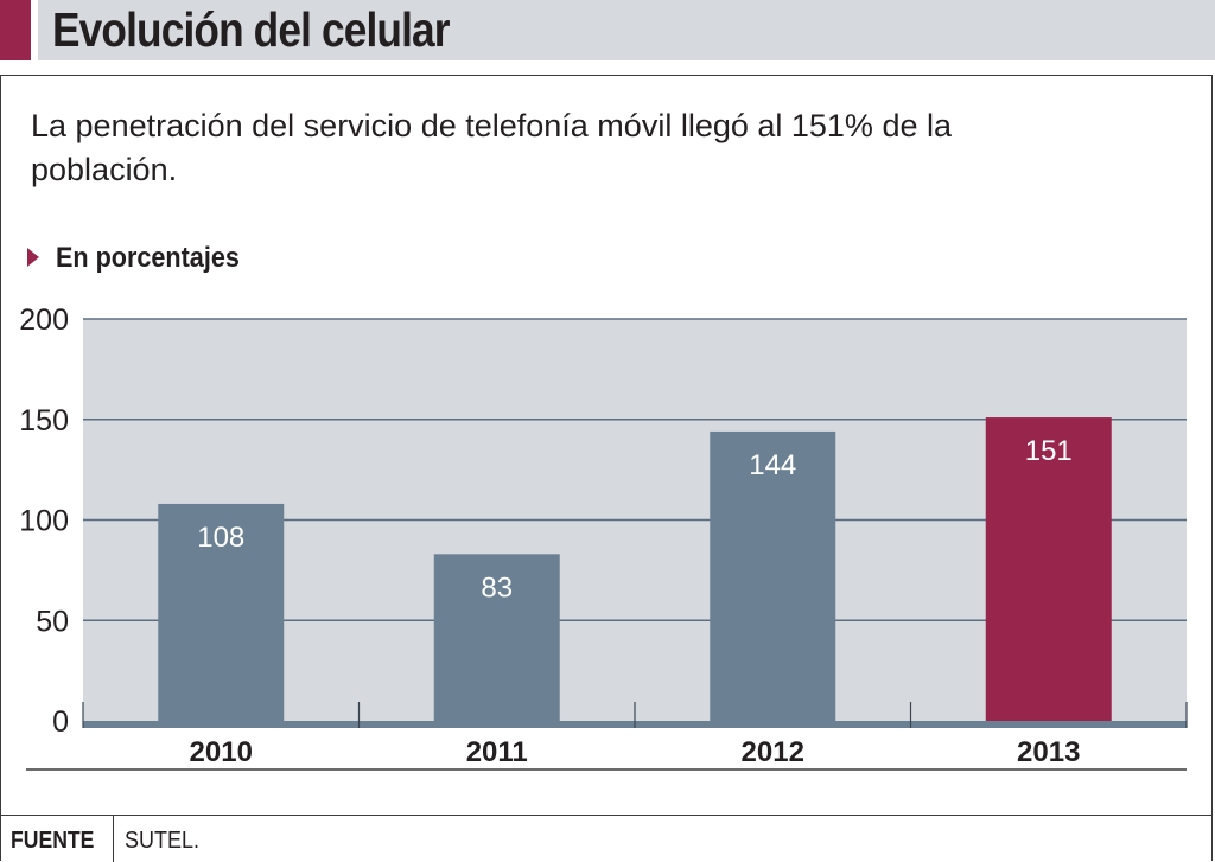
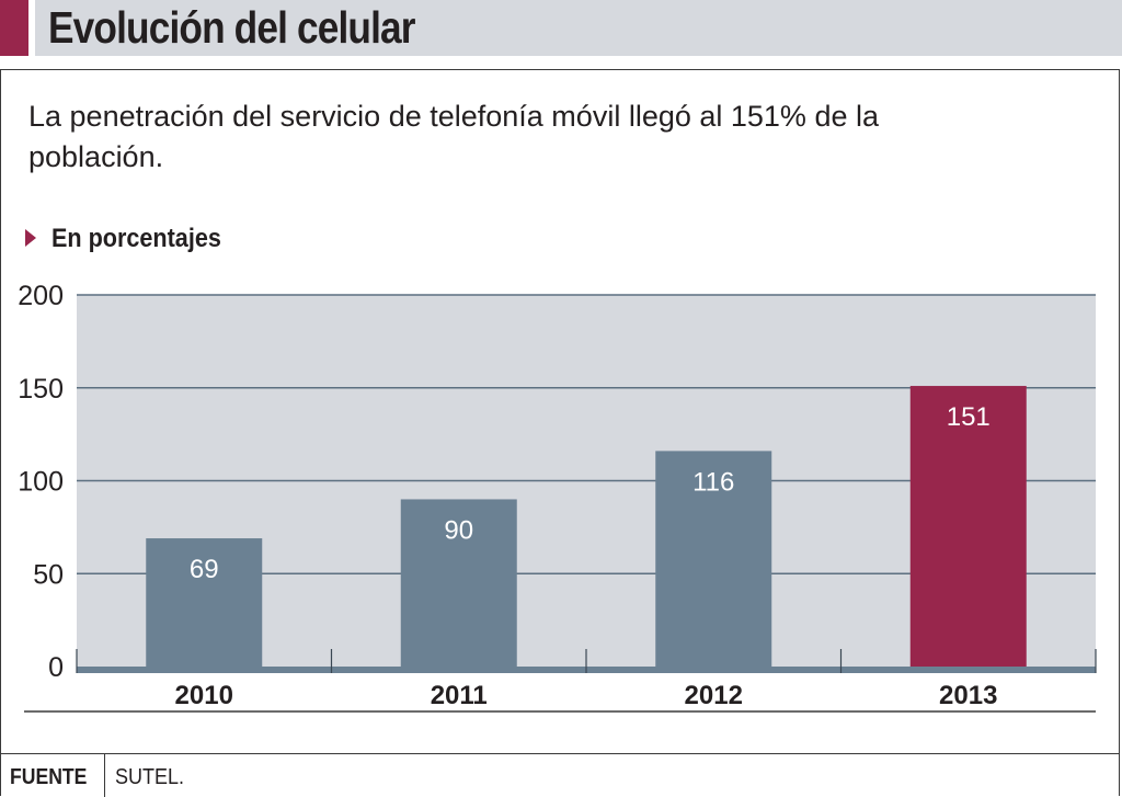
2010: 108 -> 69
2011: 83 -> 90
2012: 144 -> 116
